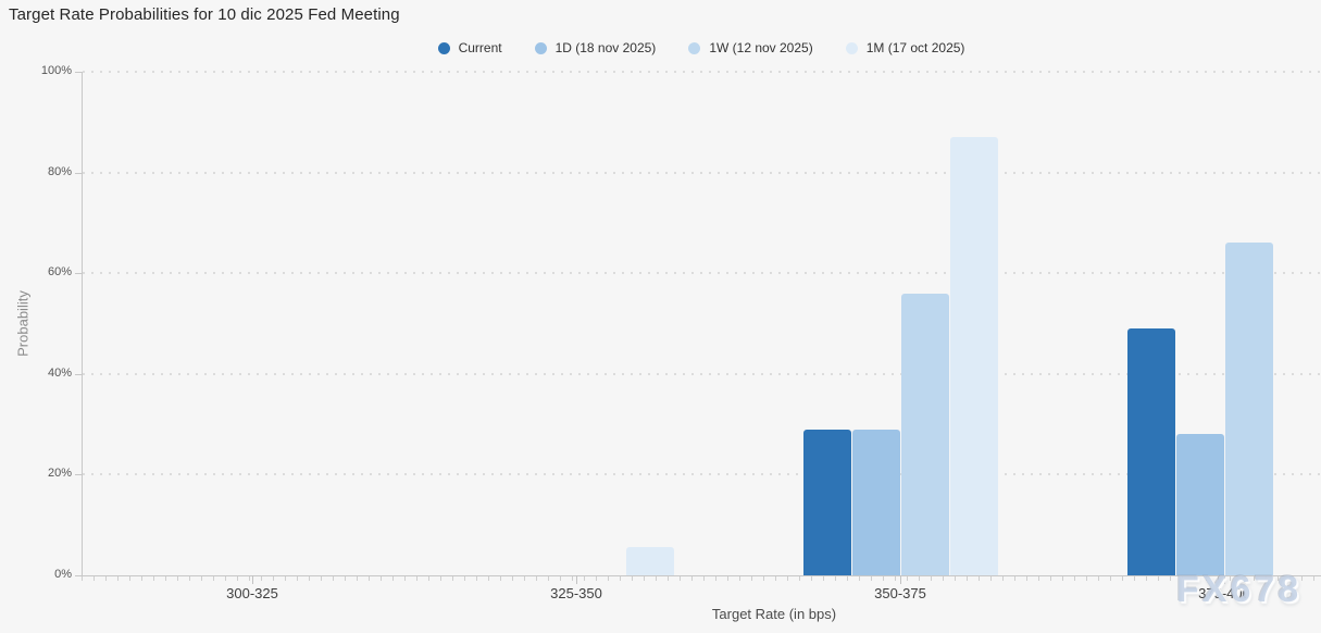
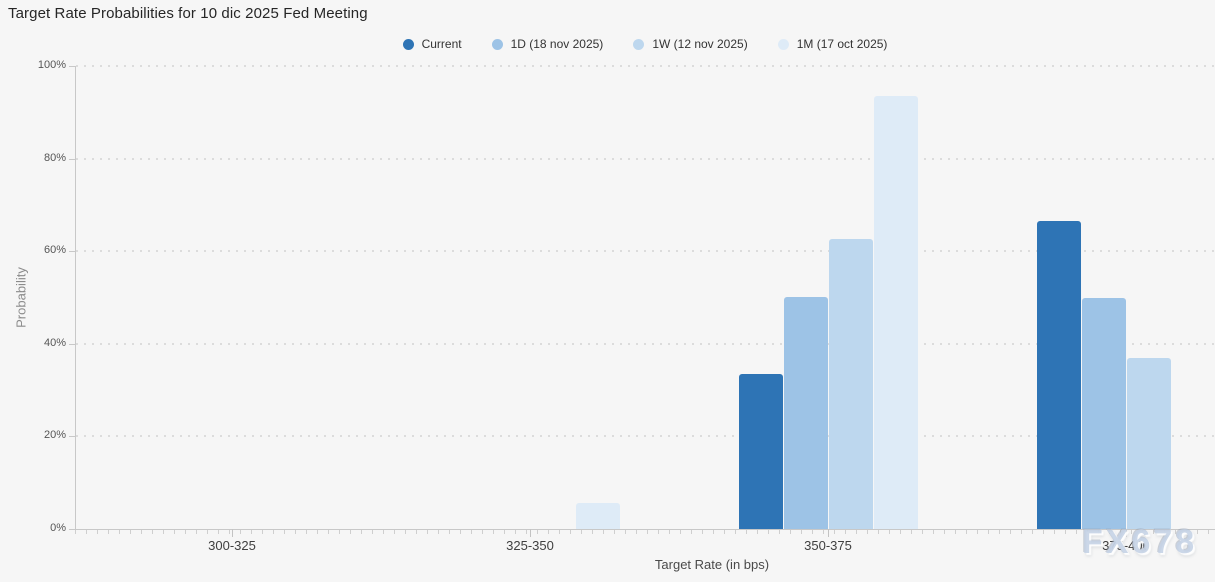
Current/350-375: 29% -> 33%
1D (18 nov 2025)/350-375: 29% -> 50%
1W (12 nov 2025)/350-375: 56% -> 63%
1M (17 oct 2025)/350-375: 87% -> 94%
Current/375-400: 49% -> 67%
1D (18 nov 2025)/375-400: 28% -> 50%
1W (12 nov 2025)/375-400: 66% -> 37%
